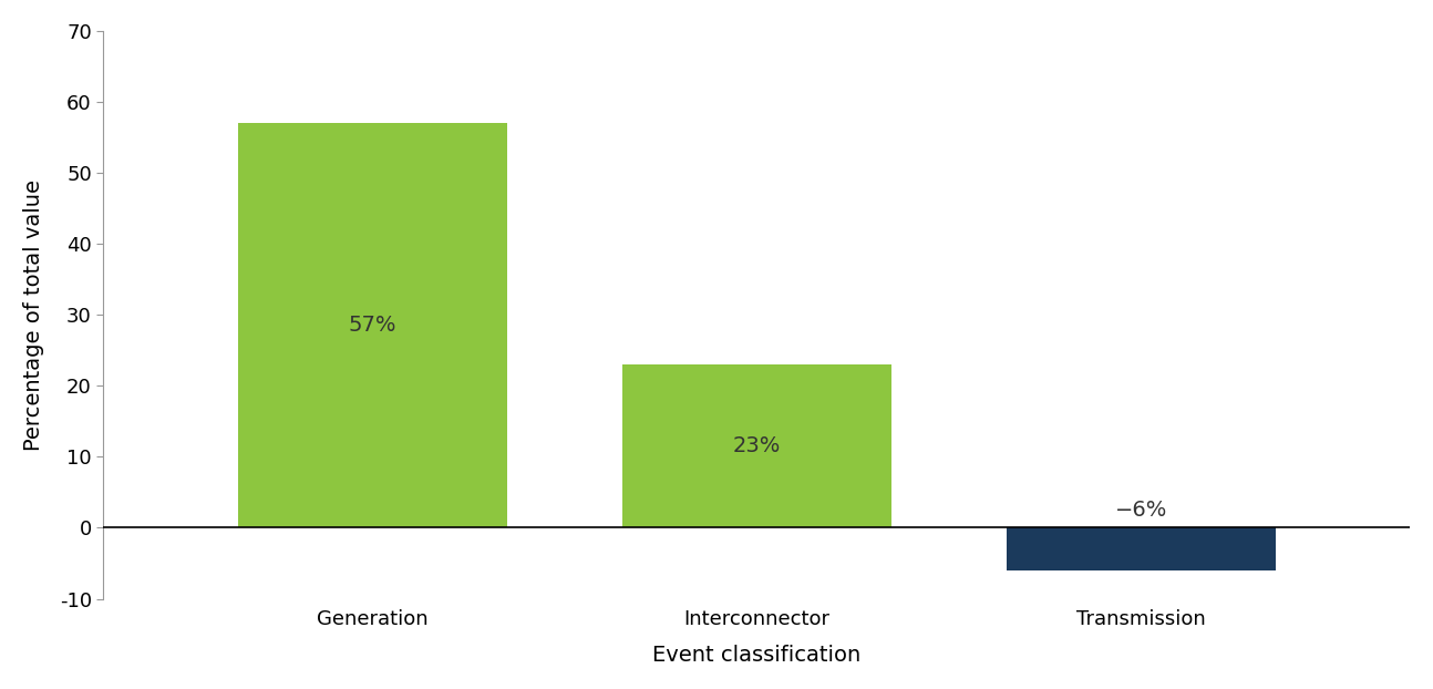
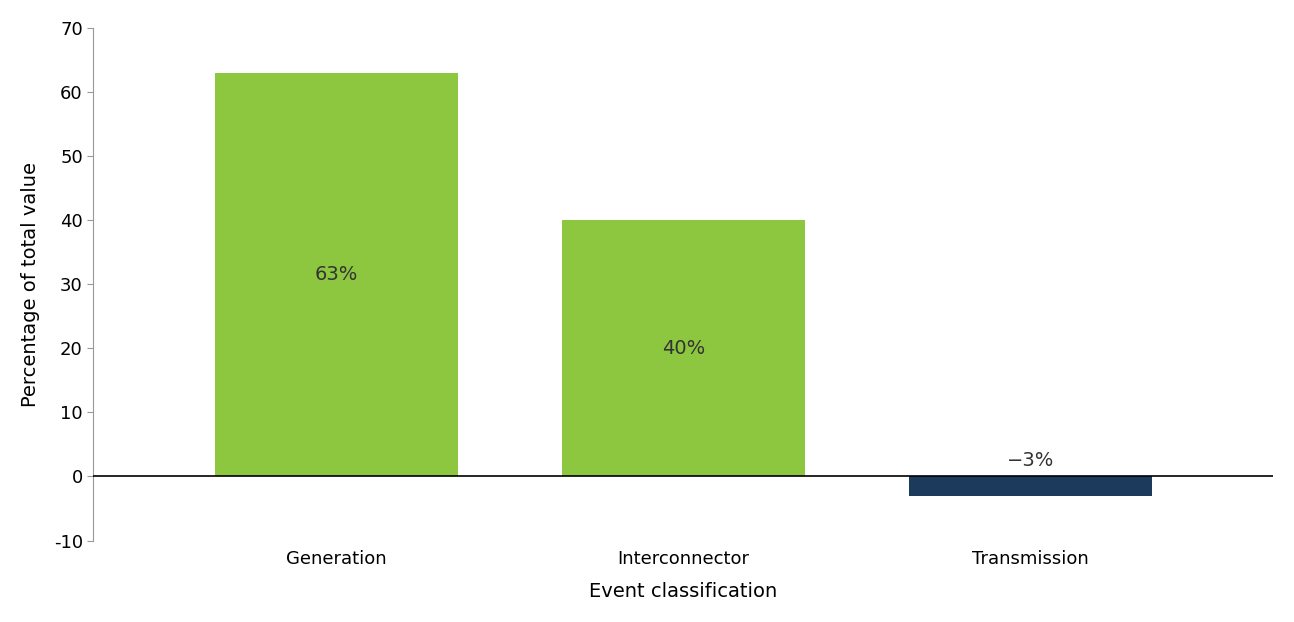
Generation: 57% -> 63%
Interconnector: 23% -> 40%
Transmission: −6% -> −3%
